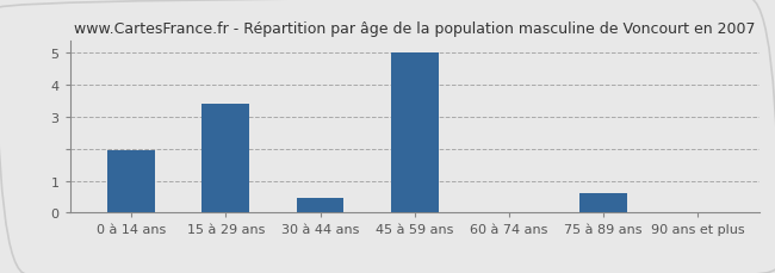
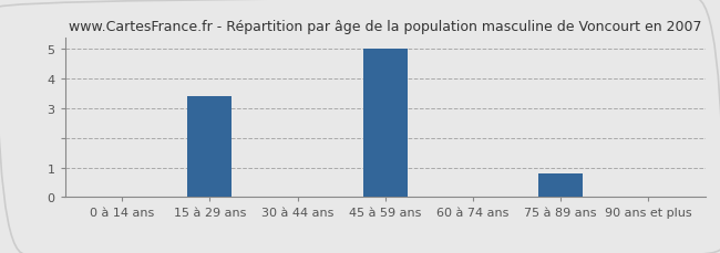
0 à 14 ans: 1.95 -> 0.03
30 à 44 ans: 0.45 -> 0.03
75 à 89 ans: 0.60 -> 0.80
